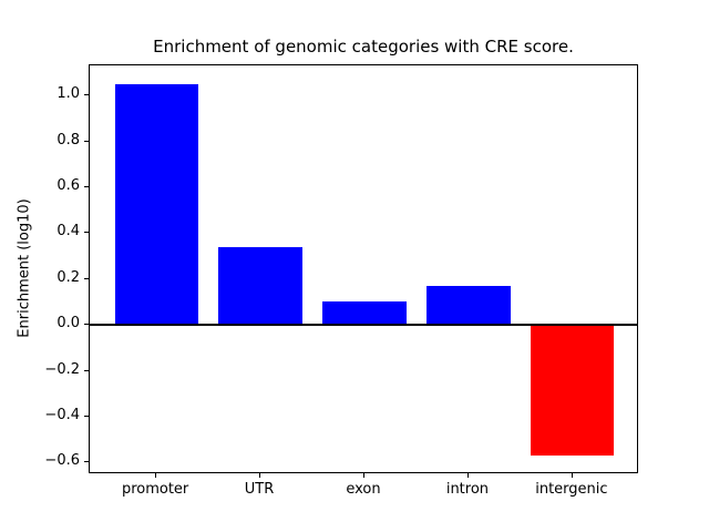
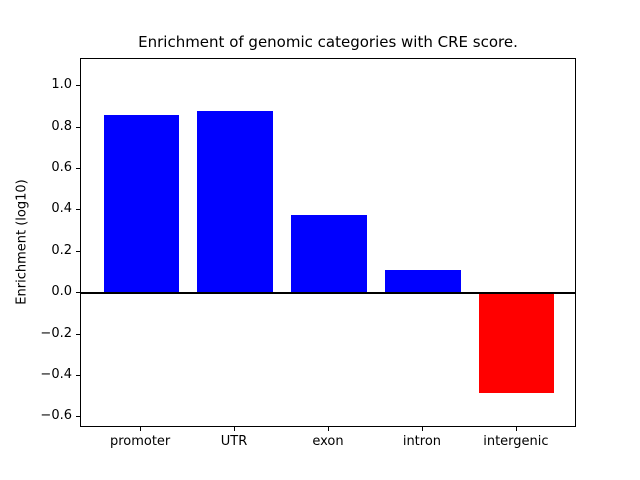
promoter: 1.05 -> 0.86
UTR: 0.34 -> 0.88
exon: 0.10 -> 0.38
intron: 0.17 -> 0.11
intergenic: -0.57 -> -0.48
